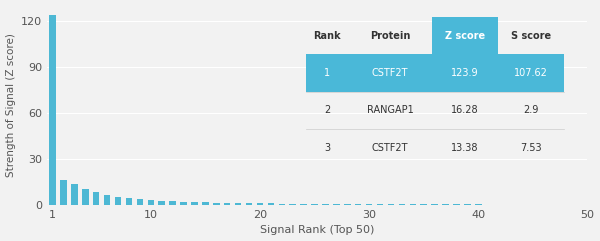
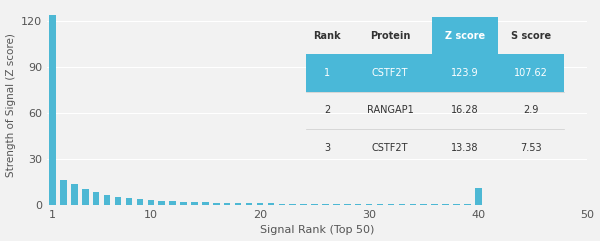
40: 0 -> 11
